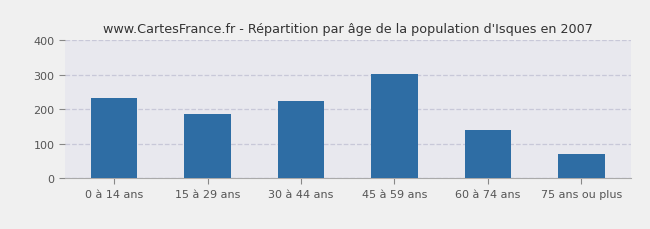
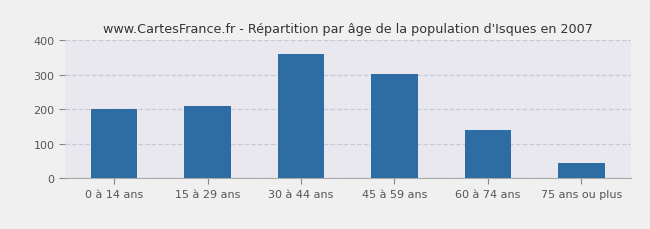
0 à 14 ans: 232 -> 200
15 à 29 ans: 187 -> 210
30 à 44 ans: 225 -> 360
75 ans ou plus: 72 -> 45
